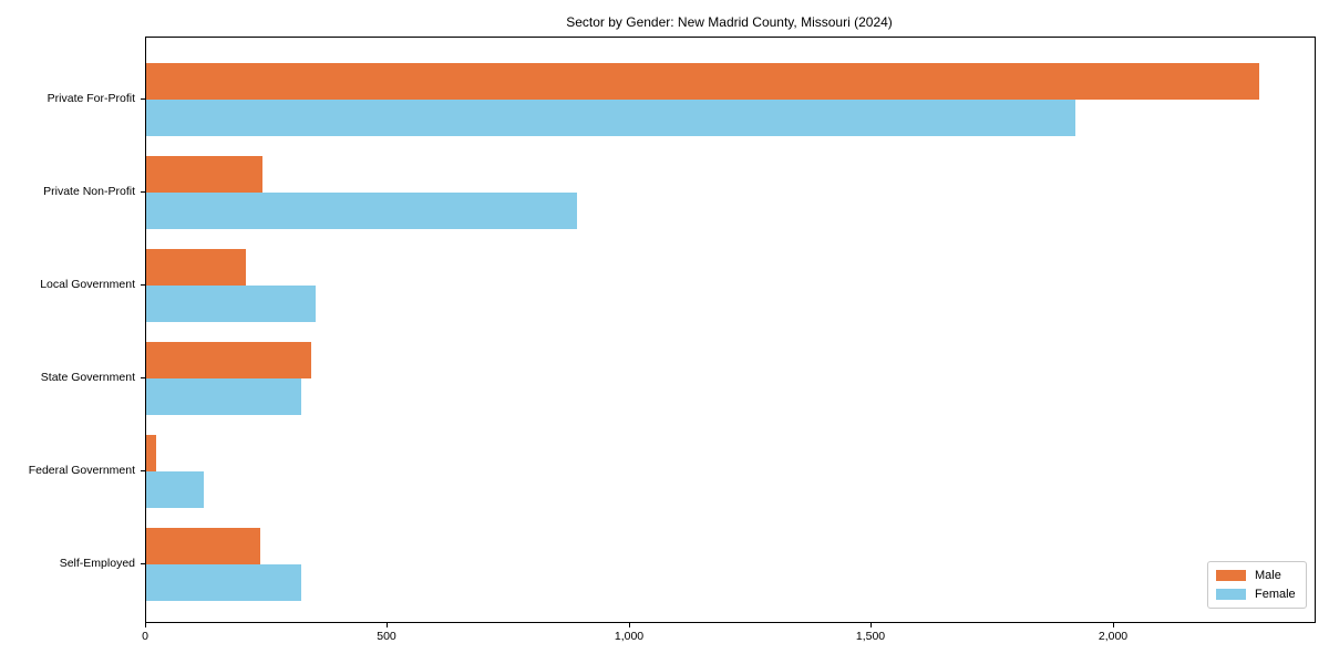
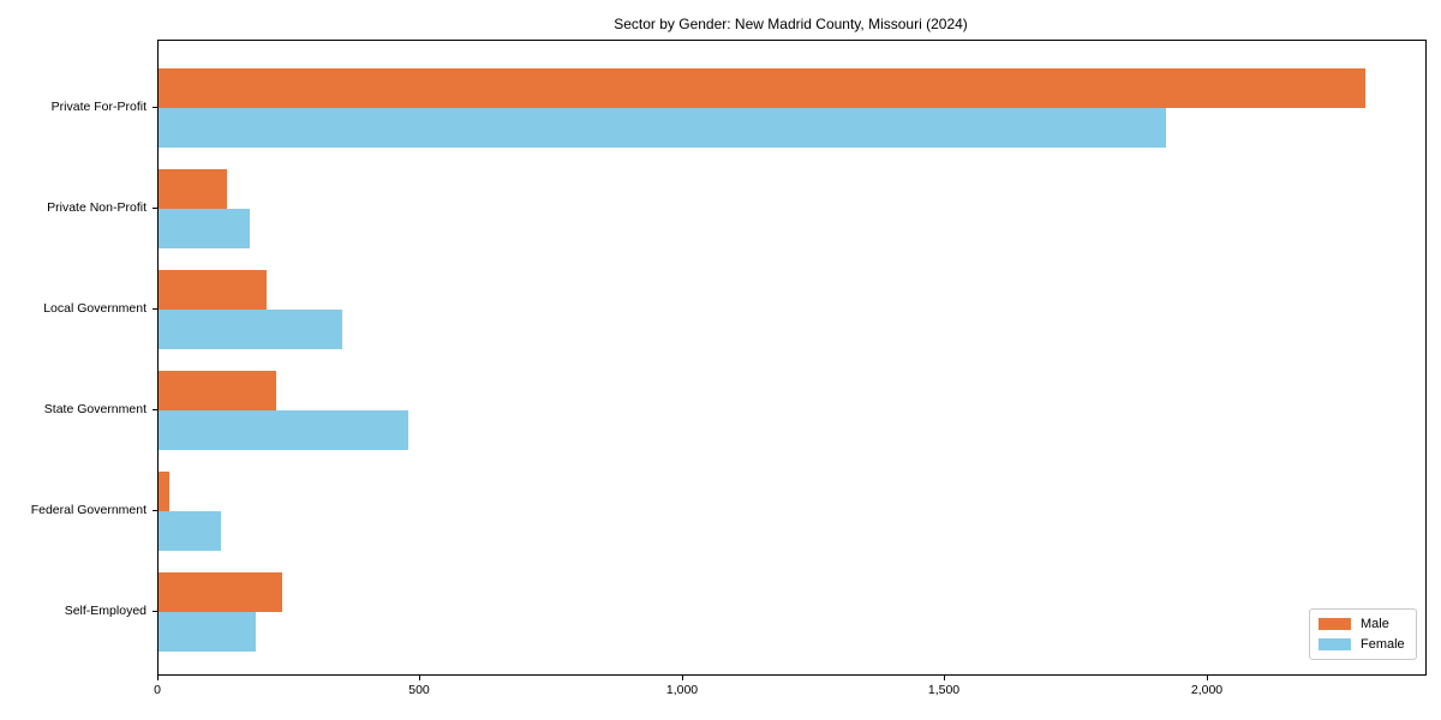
Male/Private Non-Profit: 240 -> 130
Female/Private Non-Profit: 890 -> 180
Male/State Government: 340 -> 220
Female/State Government: 320 -> 480
Female/Self-Employed: 320 -> 180
